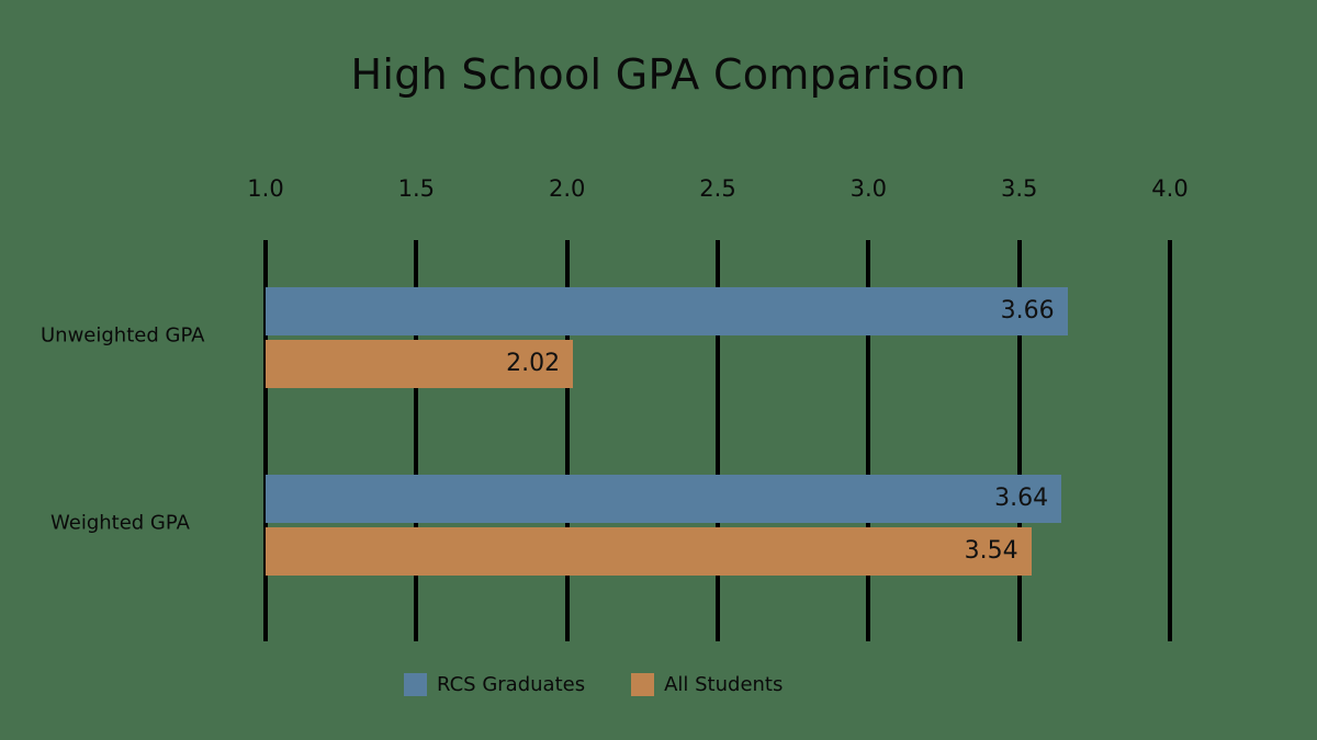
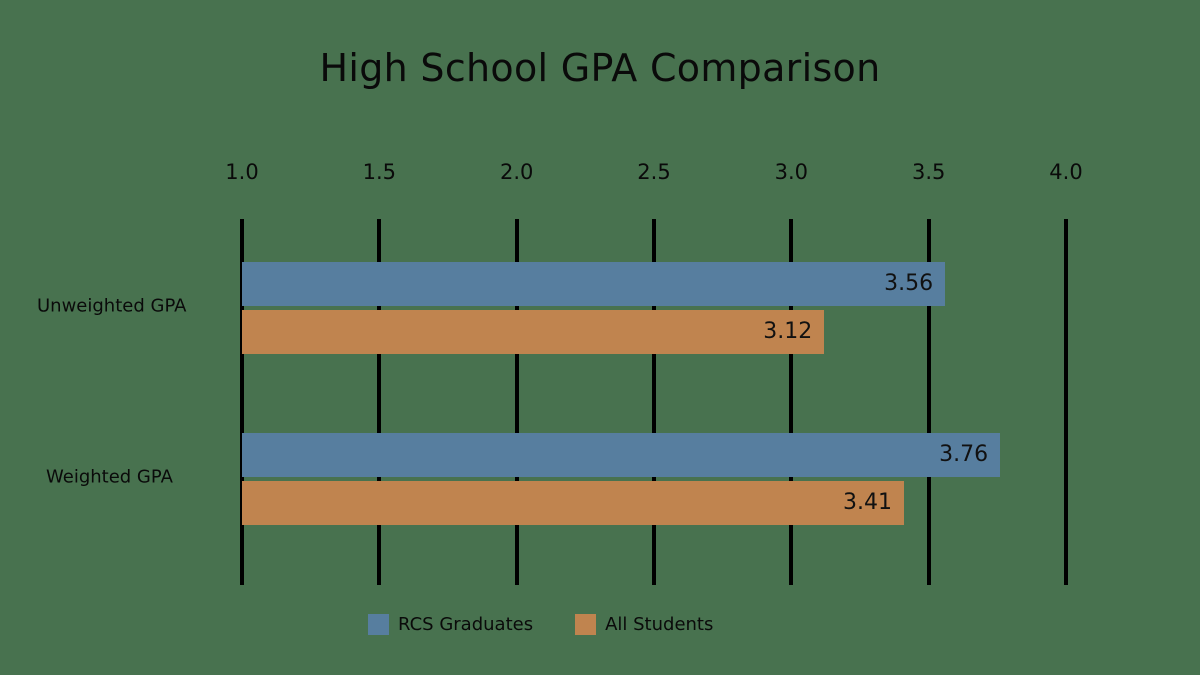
RCS Graduates/Unweighted GPA: 3.66 -> 3.56
All Students/Unweighted GPA: 2.02 -> 3.12
RCS Graduates/Weighted GPA: 3.64 -> 3.76
All Students/Weighted GPA: 3.54 -> 3.41
